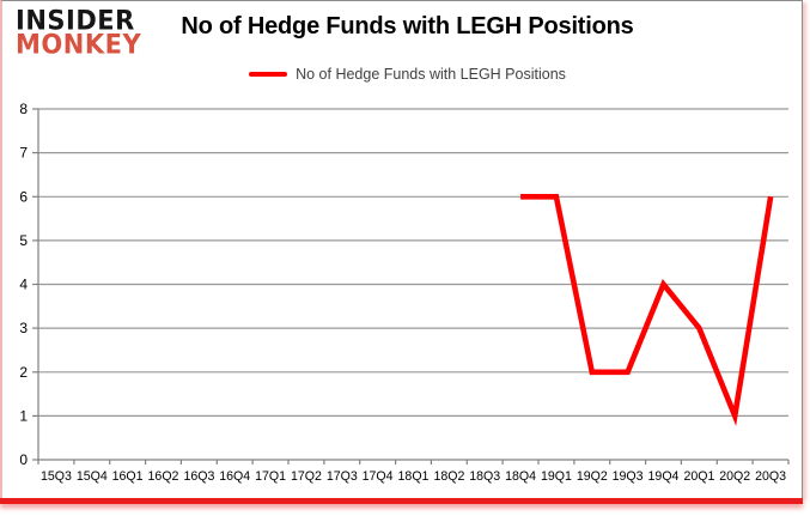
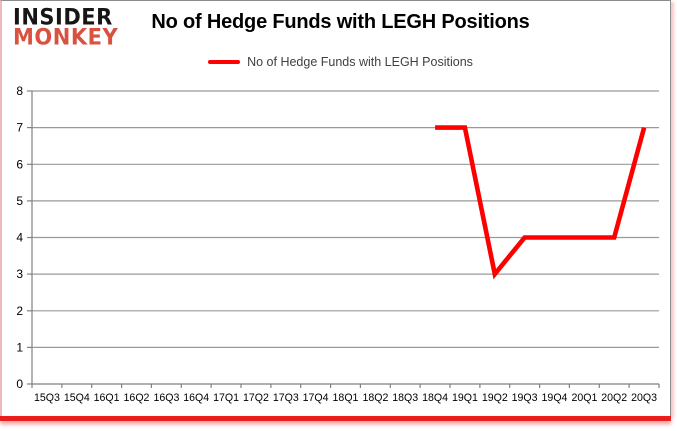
18Q4: 6 -> 7
19Q1: 6 -> 7
19Q2: 2 -> 3
19Q3: 2 -> 4
20Q1: 3 -> 4
20Q2: 1 -> 4
20Q3: 6 -> 7
